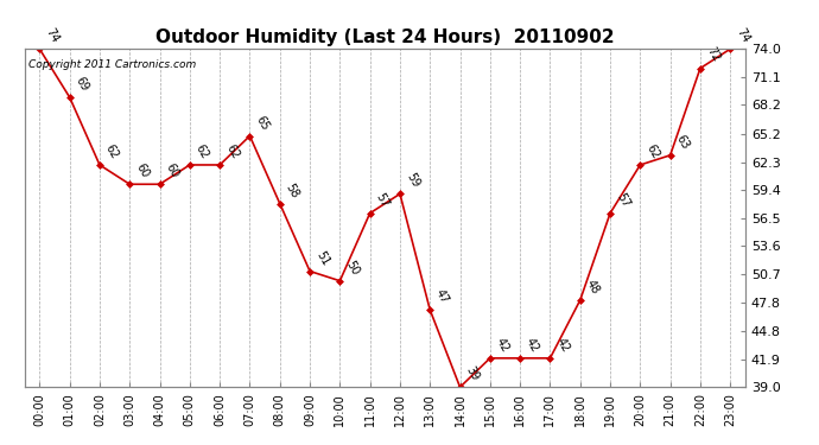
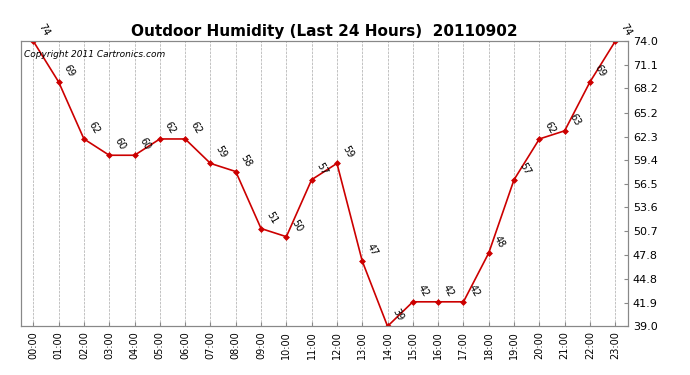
07:00: 65 -> 59
22:00: 72 -> 69
